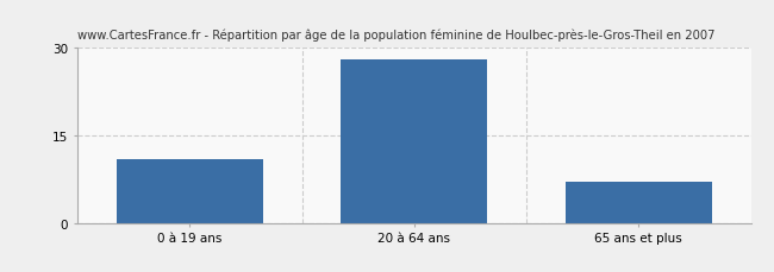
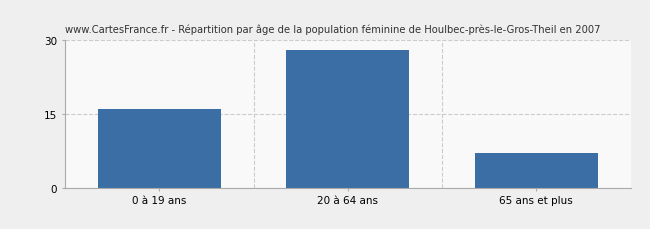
0 à 19 ans: 11 -> 16
